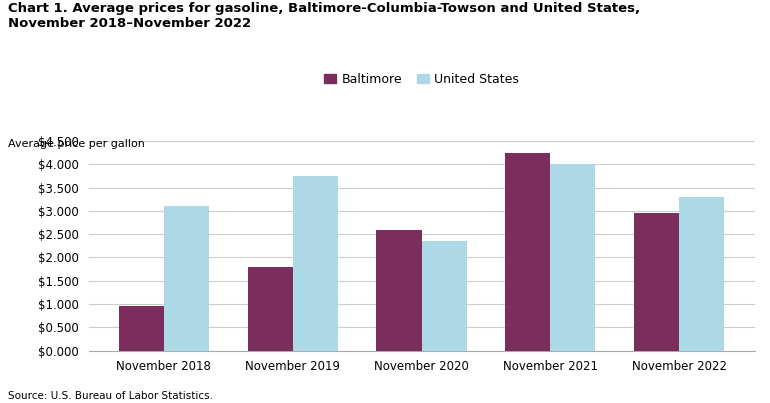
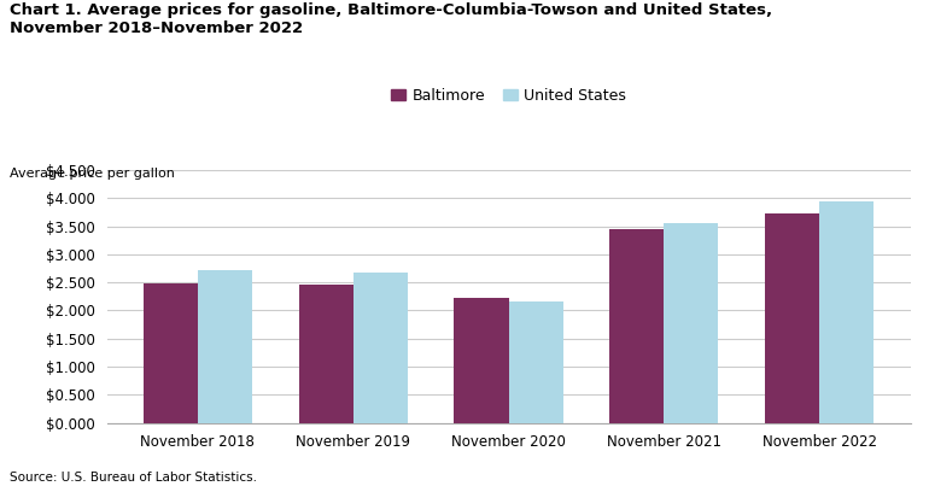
Baltimore/November 2018: $0.95 -> $2.49
United States/November 2018: $3.10 -> $2.72
Baltimore/November 2019: $1.80 -> $2.46
United States/November 2019: $3.75 -> $2.68
Baltimore/November 2020: $2.60 -> $2.23
United States/November 2020: $2.35 -> $2.16
Baltimore/November 2021: $4.25 -> $3.44
United States/November 2021: $4.00 -> $3.56
Baltimore/November 2022: $2.95 -> $3.72
United States/November 2022: $3.30 -> $3.94
